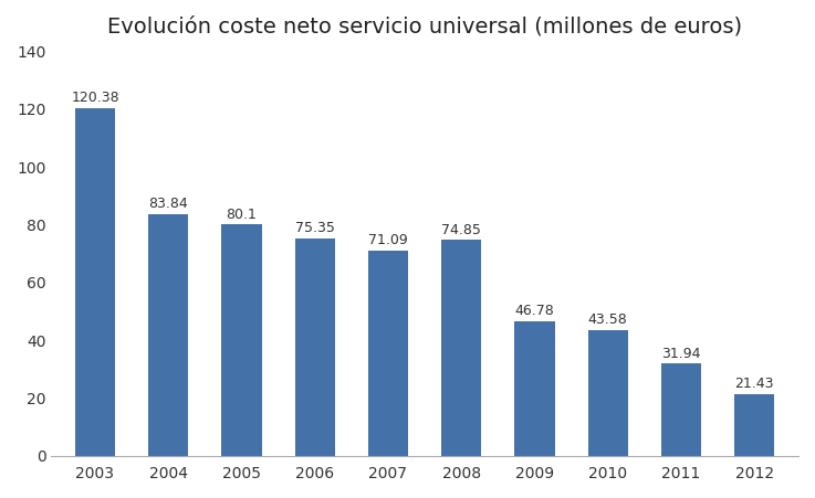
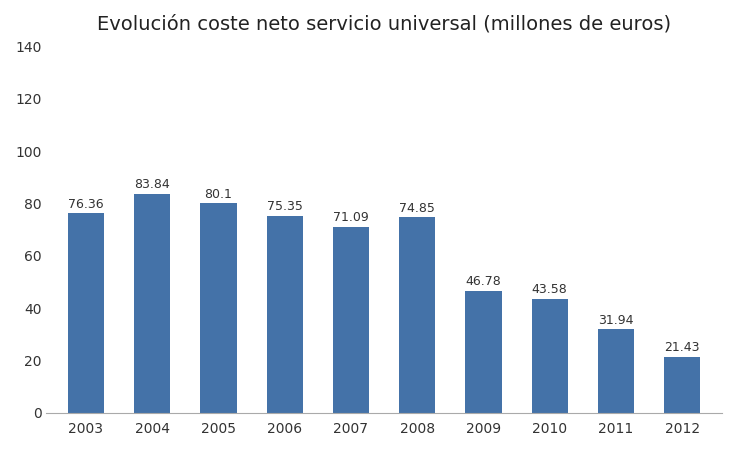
2003: 120.38 -> 76.36
